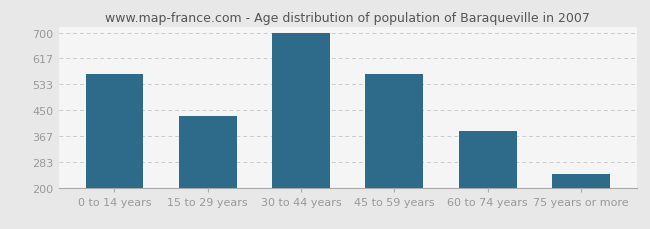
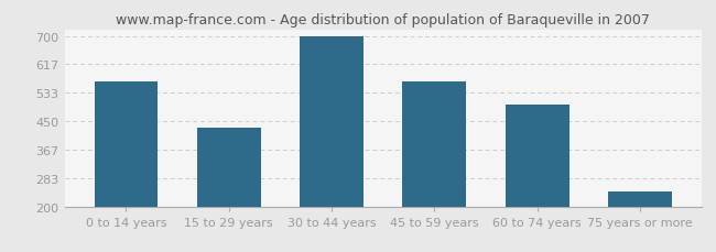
60 to 74 years: 383 -> 500
